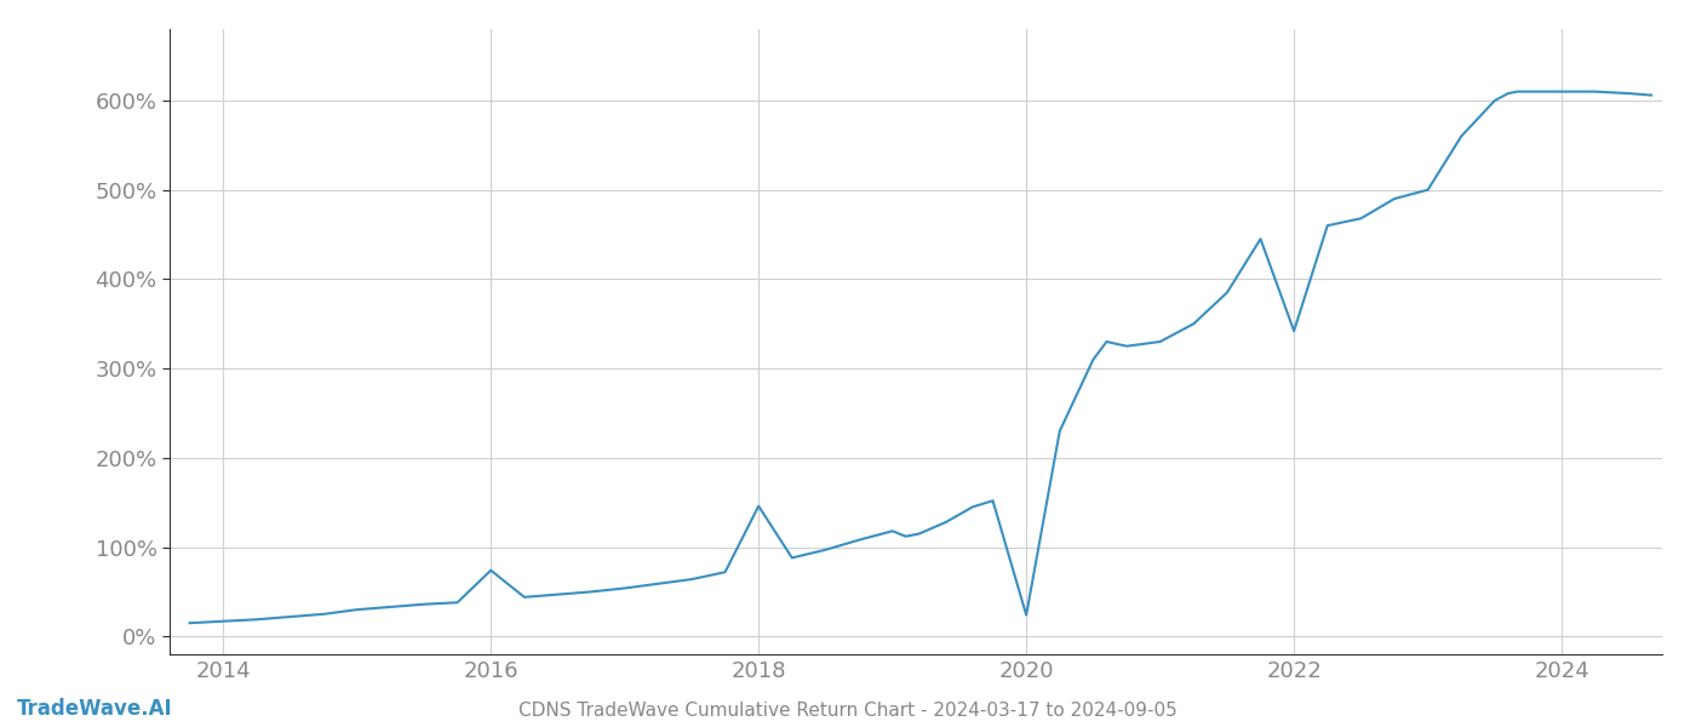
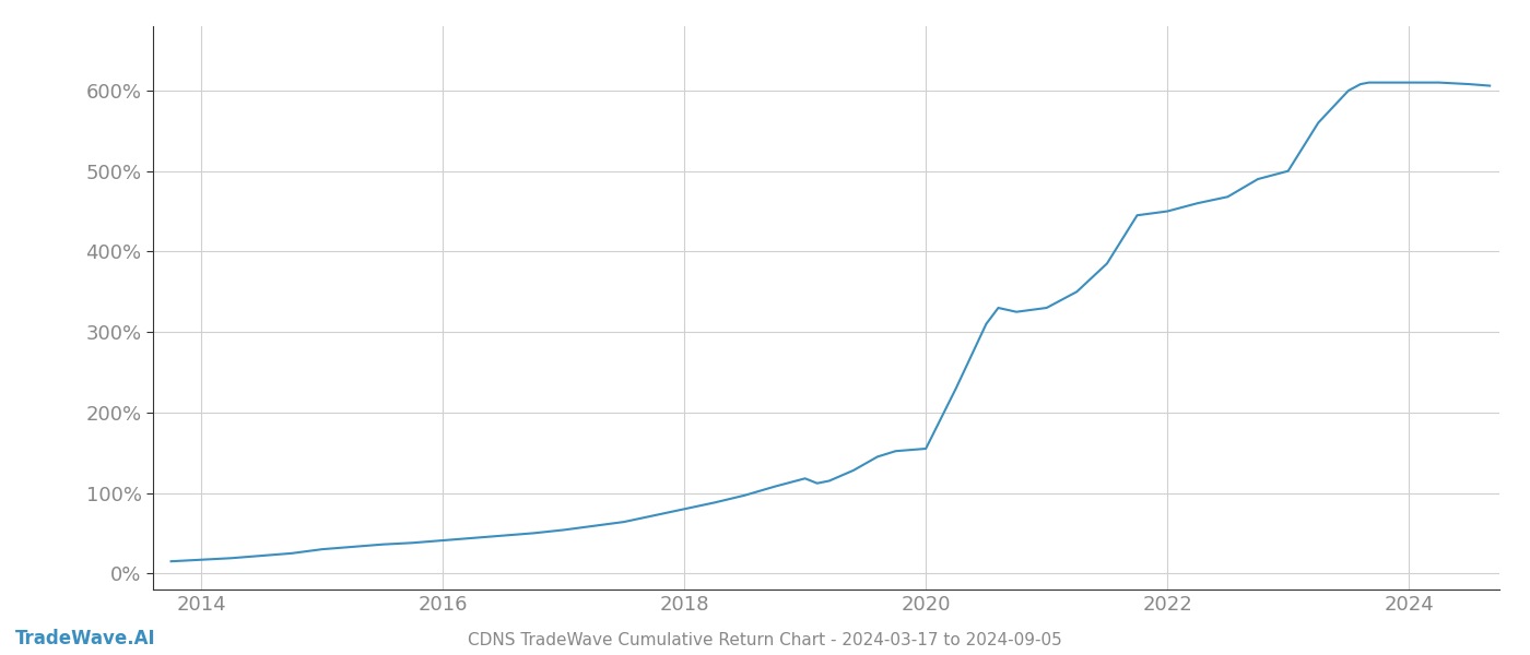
2016: 74% -> 41%
2018: 146% -> 80%
2020: 24% -> 155%
2022: 342% -> 450%
